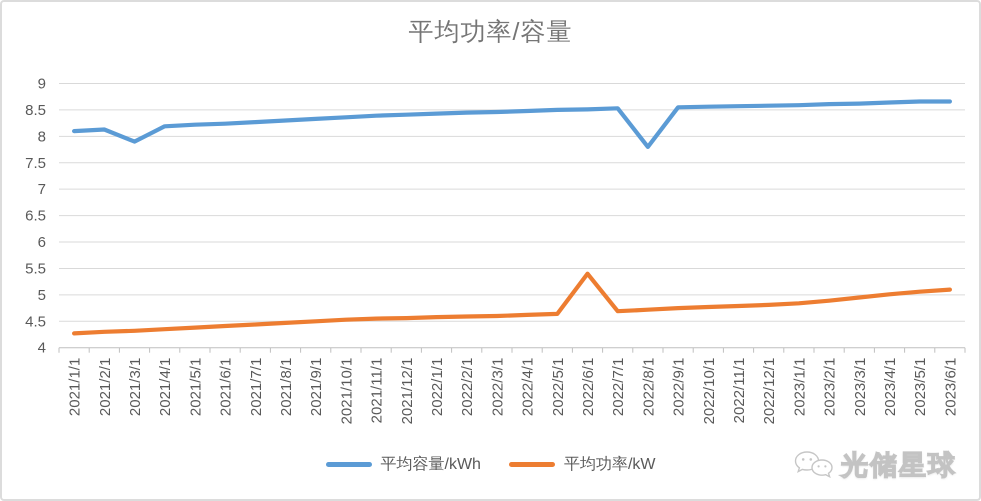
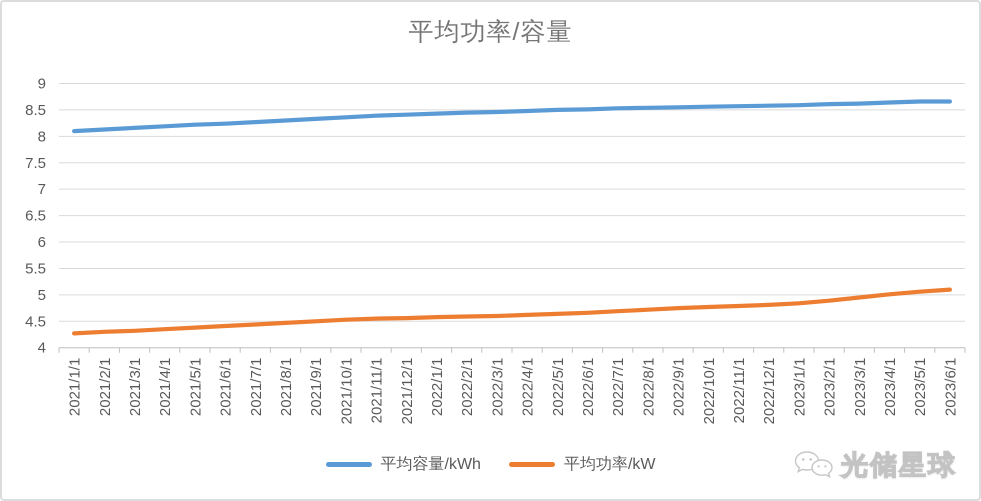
平均容量/kWh/2021/3/1: 7.9 -> 8.2
平均功率/kW/2022/6/1: 5.4 -> 4.7
平均容量/kWh/2022/8/1: 7.8 -> 8.5
